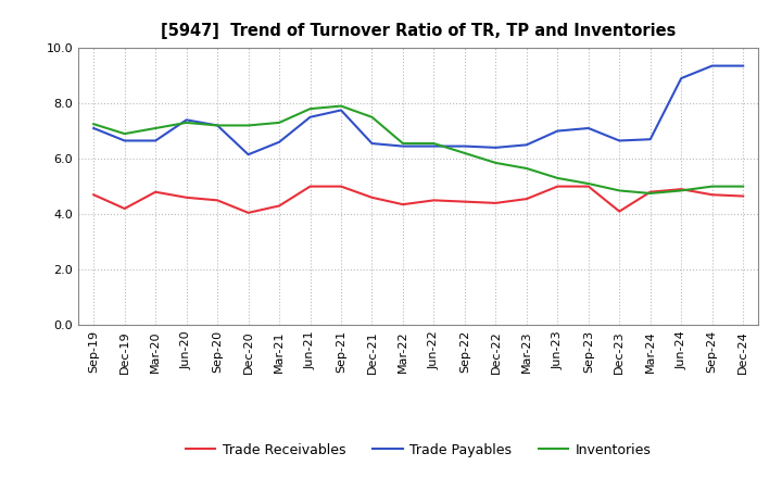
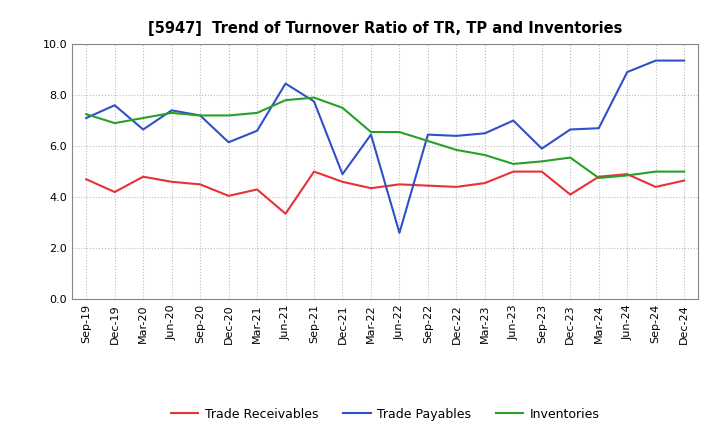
Trade Payables/Dec-19: 6.65 -> 7.60
Trade Receivables/Jun-21: 5.00 -> 3.35
Trade Payables/Jun-21: 7.50 -> 8.45
Trade Payables/Dec-21: 6.55 -> 4.90
Trade Payables/Jun-22: 6.45 -> 2.60
Trade Payables/Sep-23: 7.10 -> 5.90
Inventories/Sep-23: 5.10 -> 5.40
Inventories/Dec-23: 4.85 -> 5.55
Trade Receivables/Sep-24: 4.70 -> 4.40
